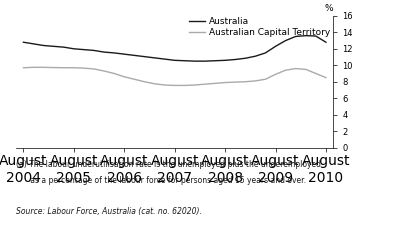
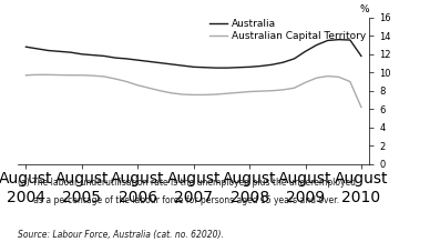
Australia/August 2010: 12.8 -> 11.8
Australian Capital Territory/August 2010: 8.5 -> 6.2
